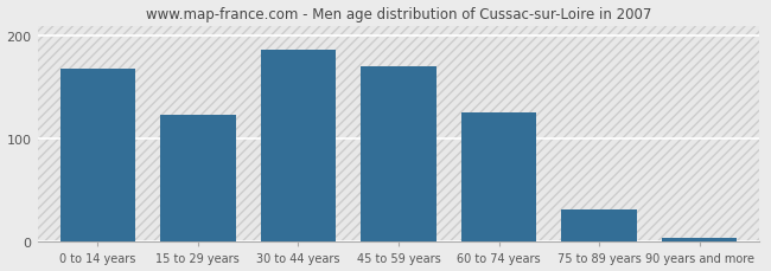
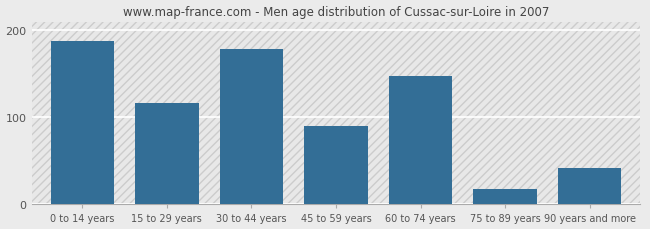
0 to 14 years: 168 -> 188
15 to 29 years: 123 -> 116
30 to 44 years: 187 -> 178
45 to 59 years: 170 -> 90
60 to 74 years: 126 -> 148
75 to 89 years: 32 -> 18
90 years and more: 4 -> 42
